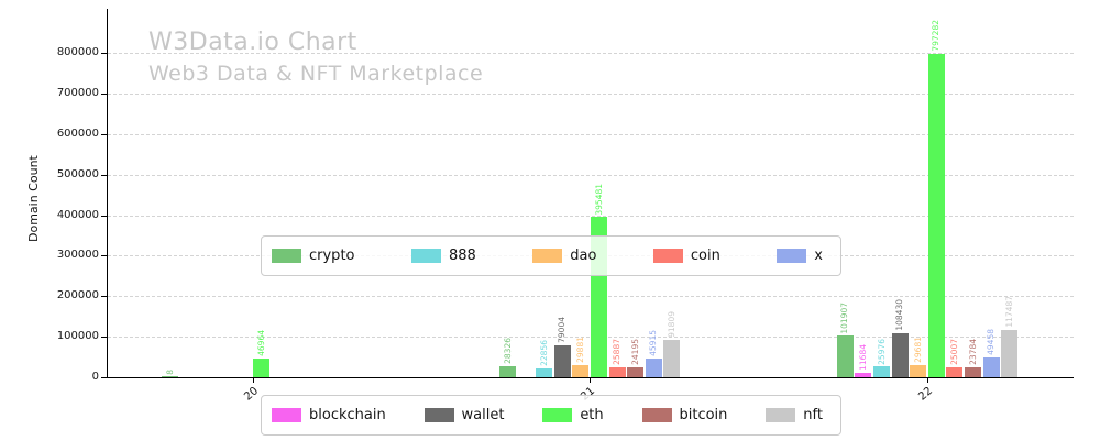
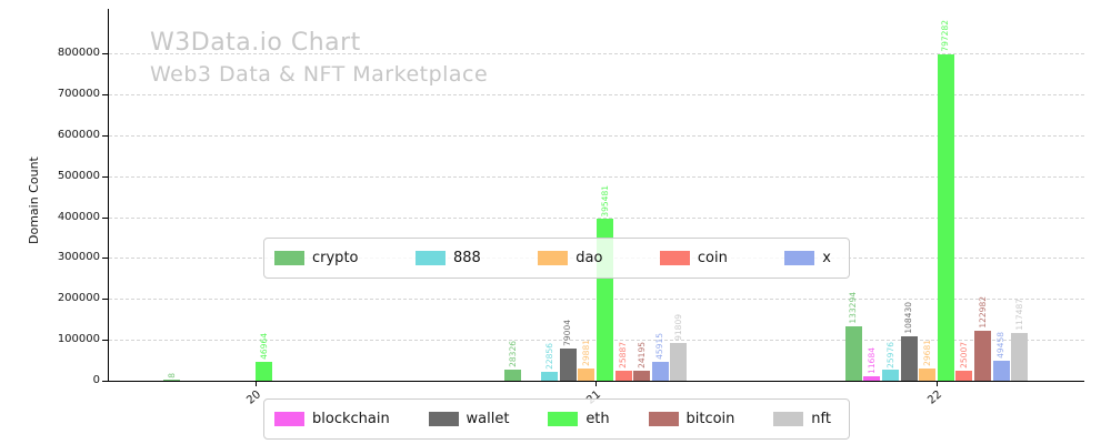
crypto/22: 101907 -> 133294
bitcoin/22: 23784 -> 122982
